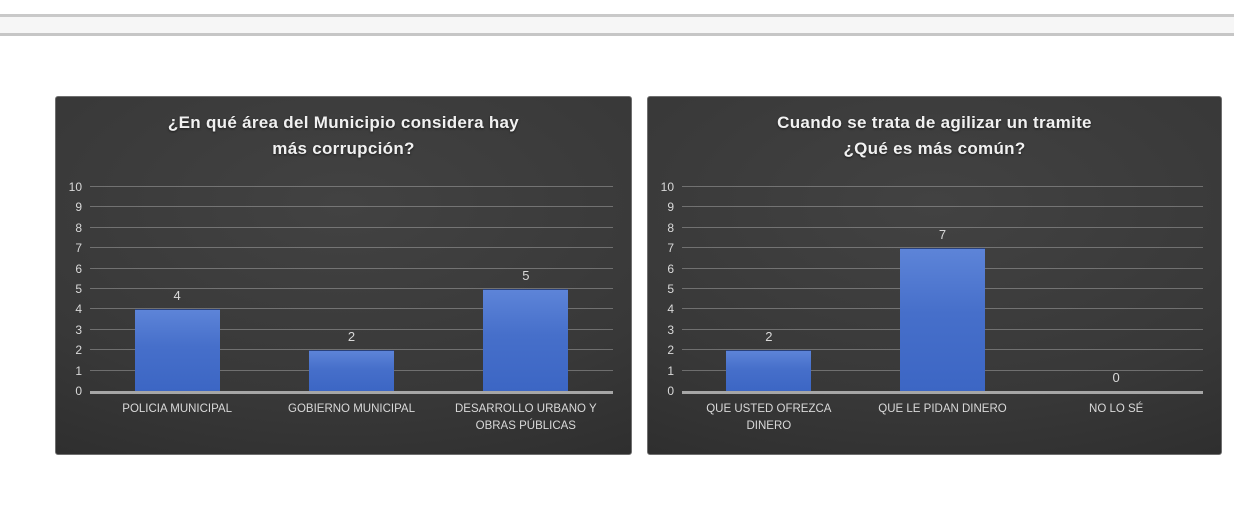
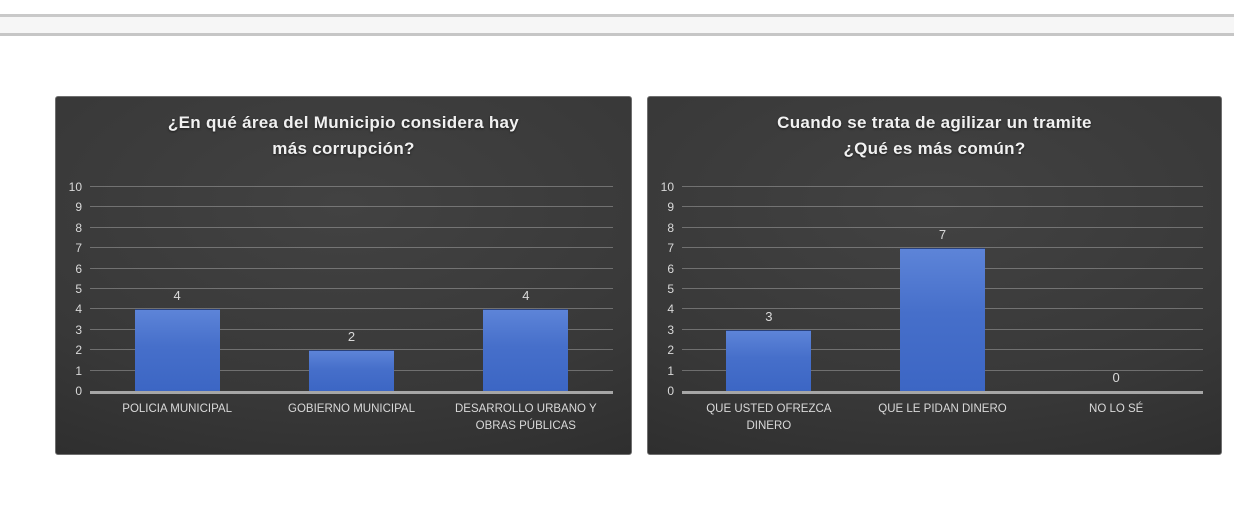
¿En qué área del Municipio considera hay más corrupción?/DESARROLLO URBANO Y OBRAS PÚBLICAS: 5 -> 4
Cuando se trata de agilizar un tramite ¿Qué es más común?/QUE USTED OFREZCA DINERO: 2 -> 3
